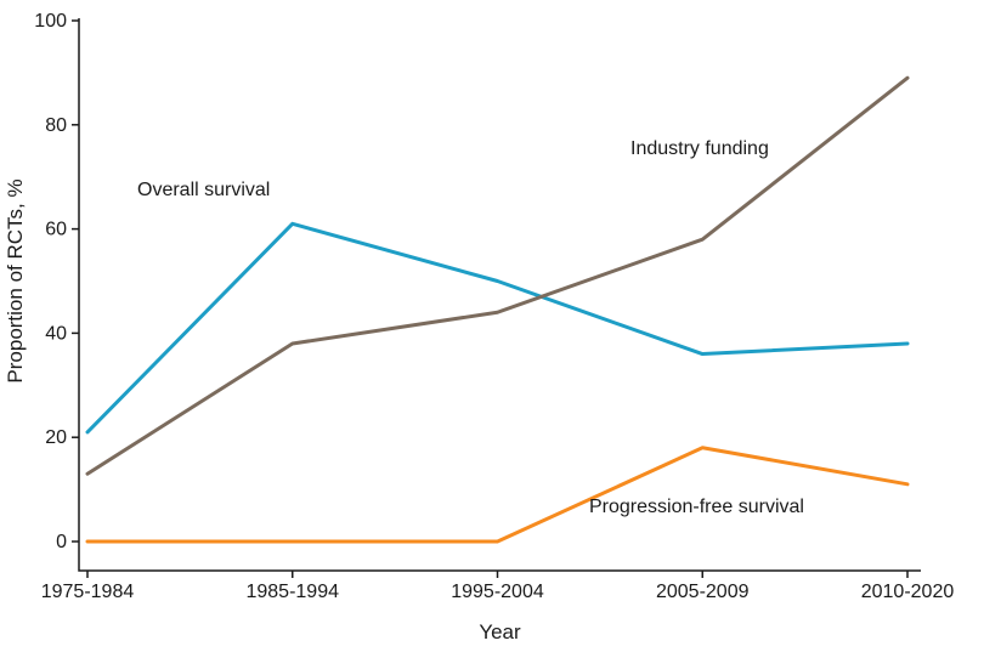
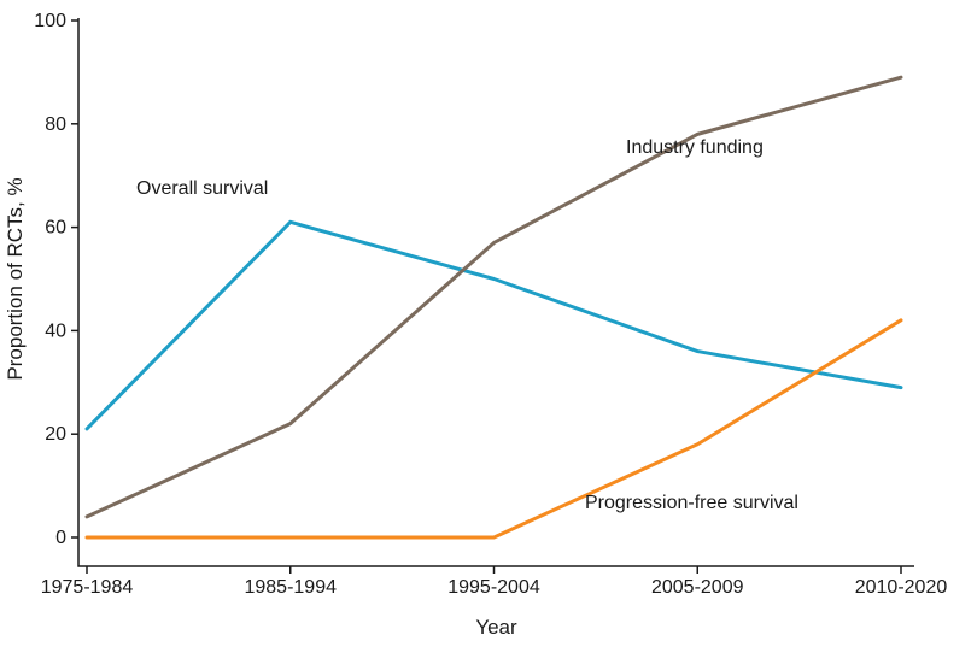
Industry funding/1975-1984: 13 -> 4
Industry funding/1985-1994: 38 -> 22
Industry funding/1995-2004: 44 -> 57
Industry funding/2005-2009: 58 -> 78
Overall survival/2010-2020: 38 -> 29
Progression-free survival/2010-2020: 11 -> 42
